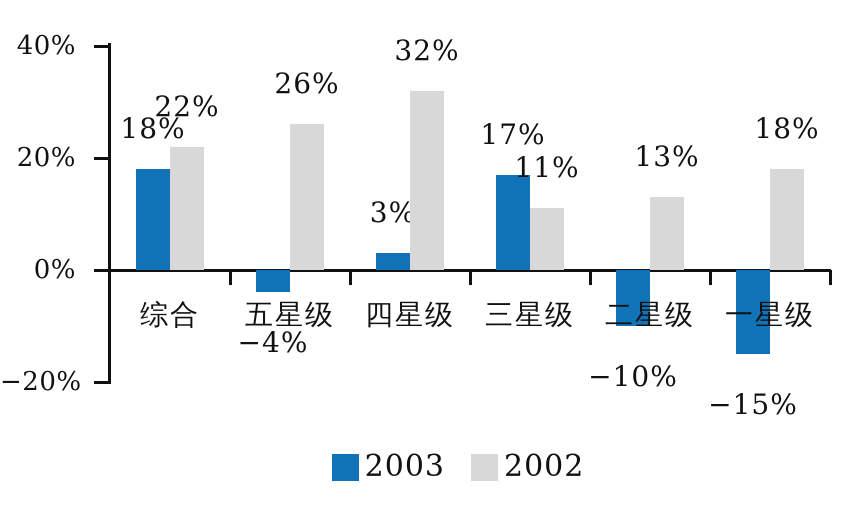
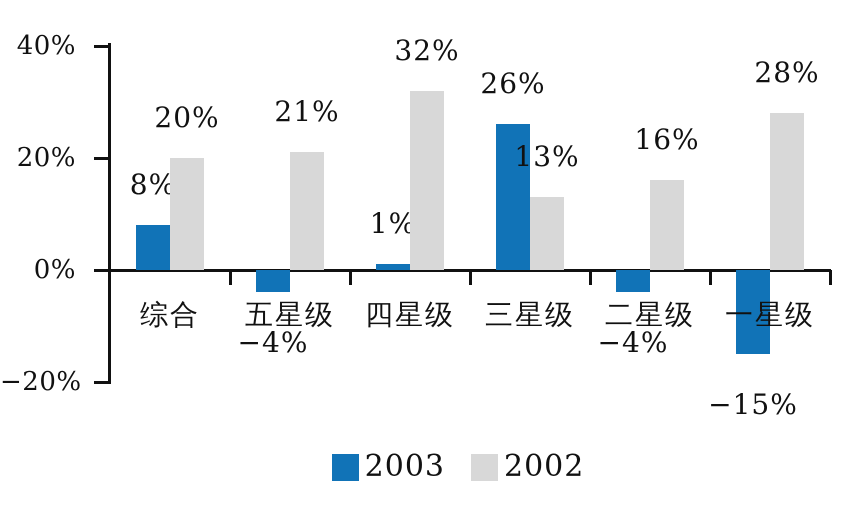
2003/综合: 18% -> 8%
2002/综合: 22% -> 20%
2002/五星级: 26% -> 21%
2003/四星级: 3% -> 1%
2003/三星级: 17% -> 26%
2002/三星级: 11% -> 13%
2003/二星级: −10% -> −4%
2002/二星级: 13% -> 16%
2002/一星级: 18% -> 28%
